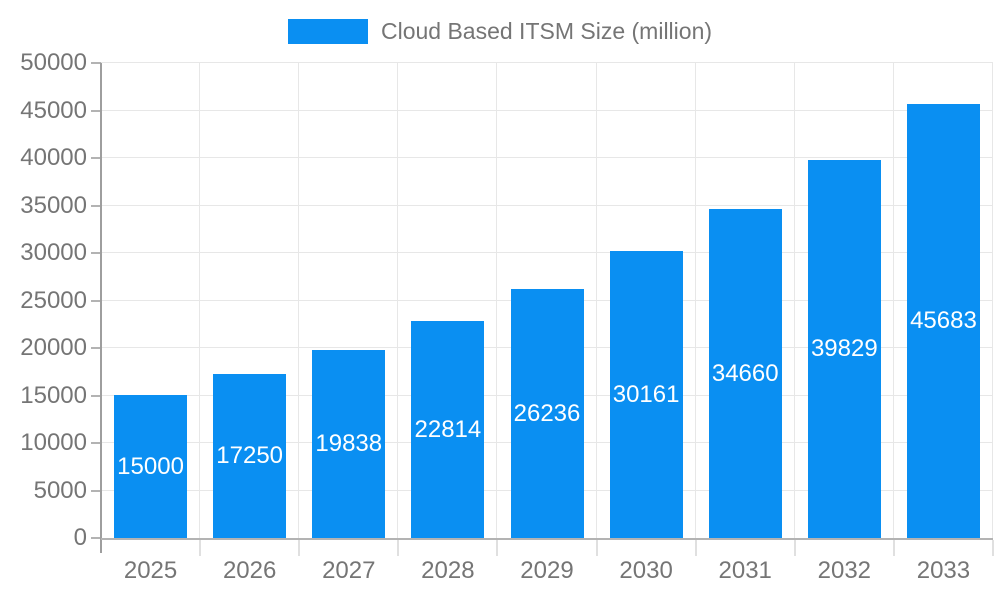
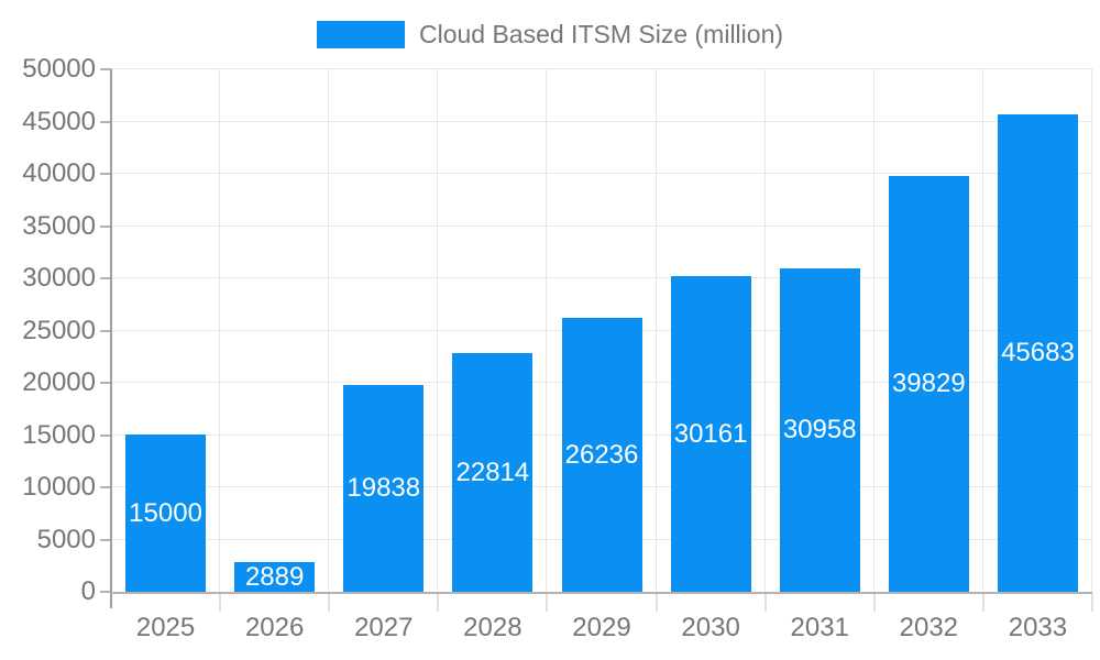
2026: 17250 -> 2889
2031: 34660 -> 30958
